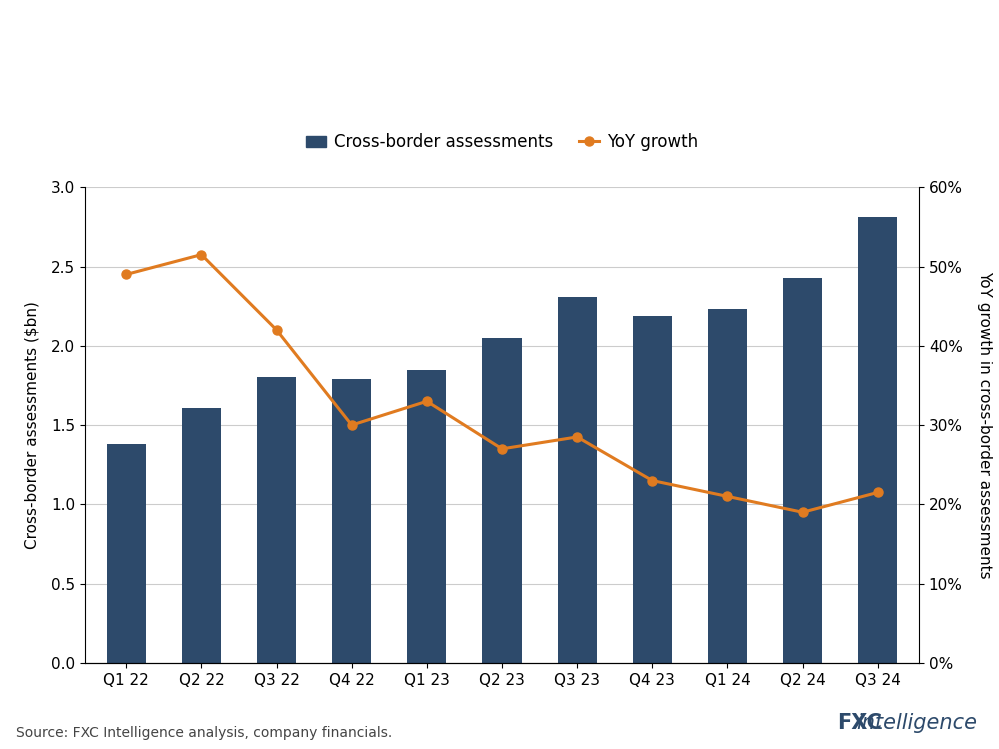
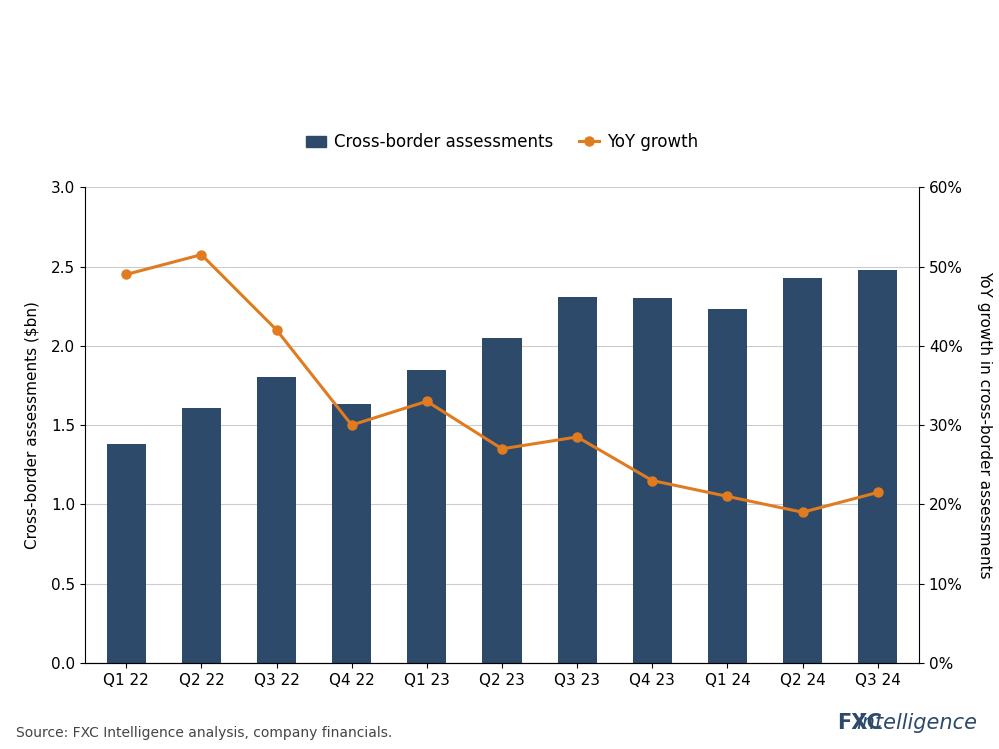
Cross-border assessments/Q4 22: 1.79 -> 1.63
Cross-border assessments/Q4 23: 2.19 -> 2.30
Cross-border assessments/Q3 24: 2.81 -> 2.48
